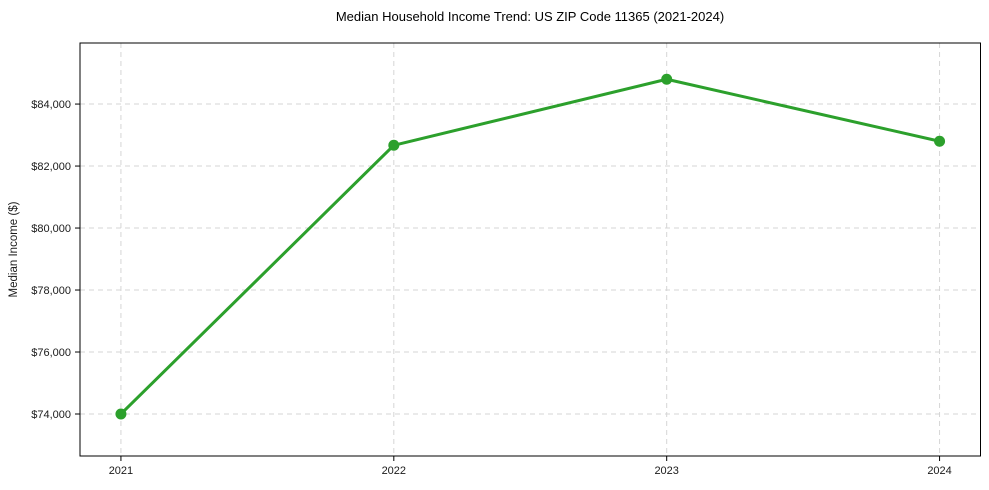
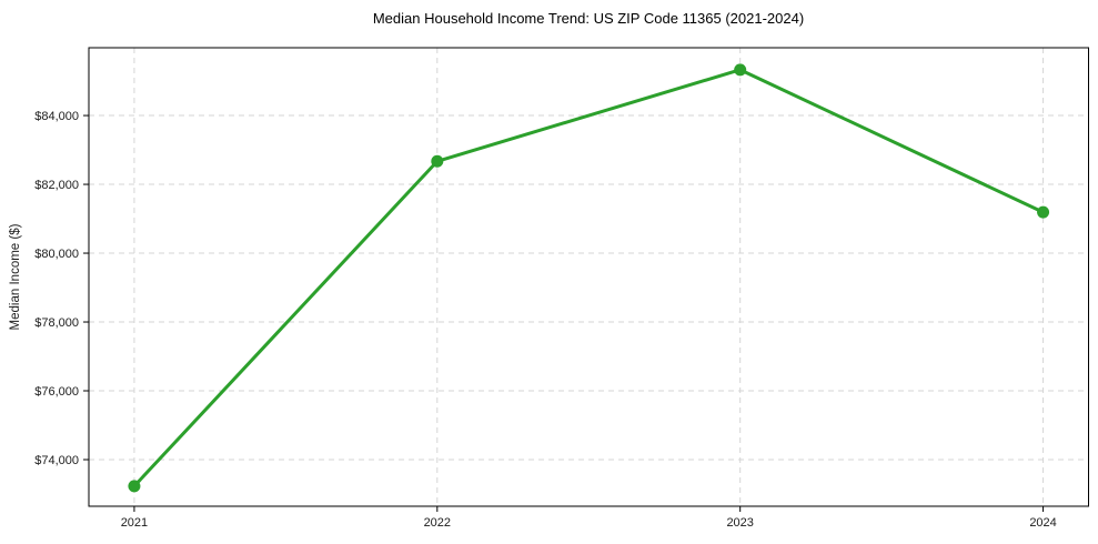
2021: $74000 -> $73200
2023: $84800 -> $85300
2024: $82800 -> $81200
